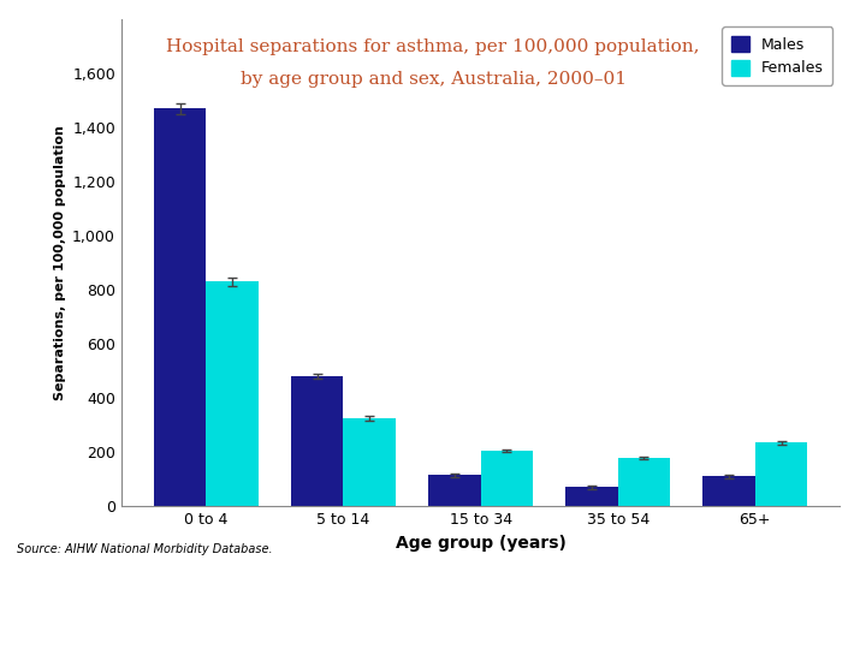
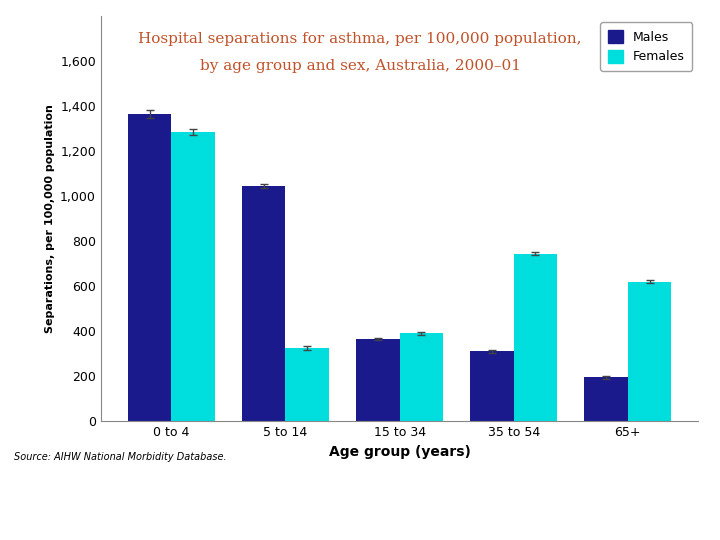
Males/0 to 4: 1,470 -> 1,365
Females/0 to 4: 830 -> 1,285
Males/5 to 14: 480 -> 1,045
Males/15 to 34: 115 -> 365
Females/15 to 34: 205 -> 390
Males/35 to 54: 70 -> 310
Females/35 to 54: 180 -> 745
Males/65+: 110 -> 195
Females/65+: 235 -> 620
